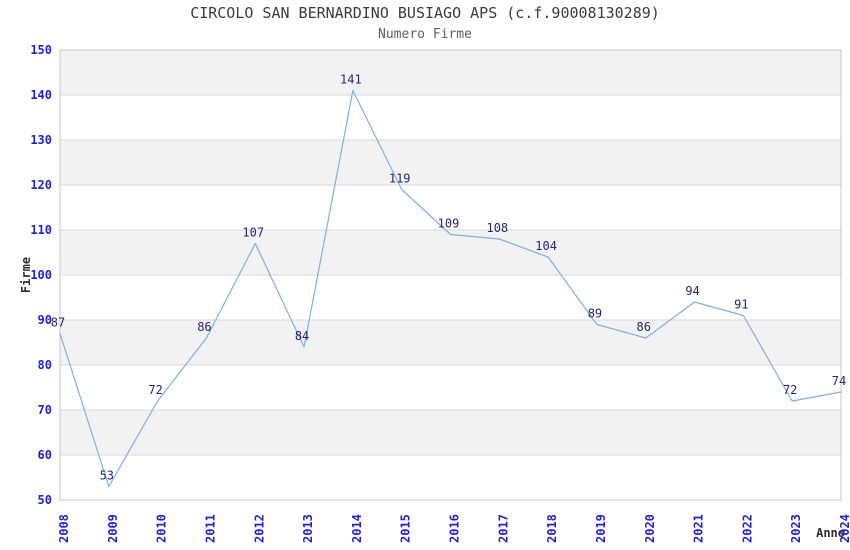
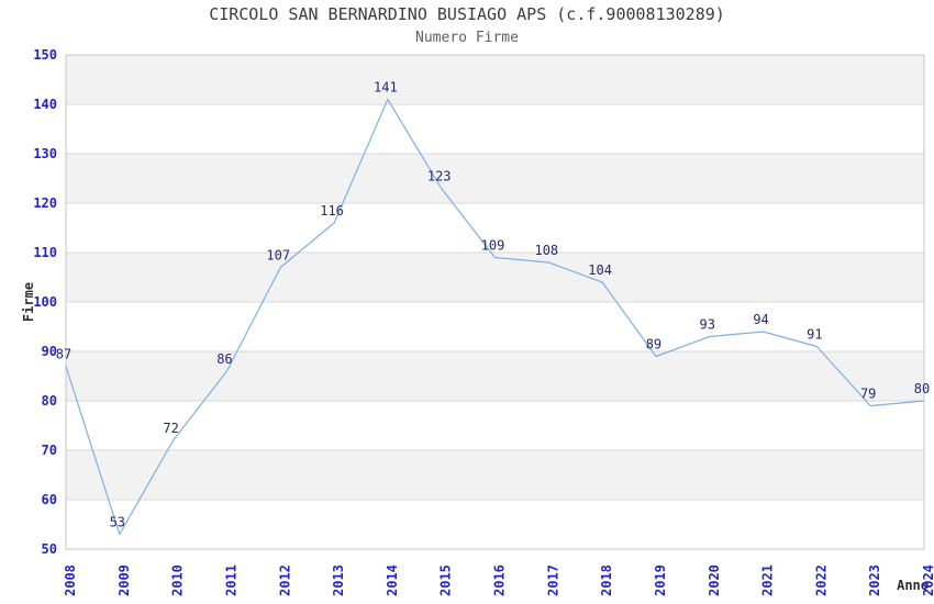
2013: 84 -> 116
2015: 119 -> 123
2020: 86 -> 93
2023: 72 -> 79
2024: 74 -> 80
